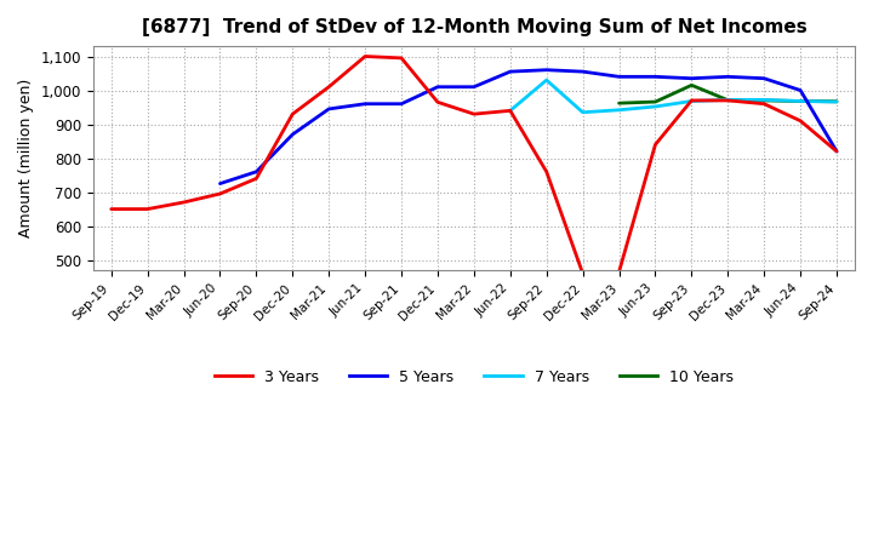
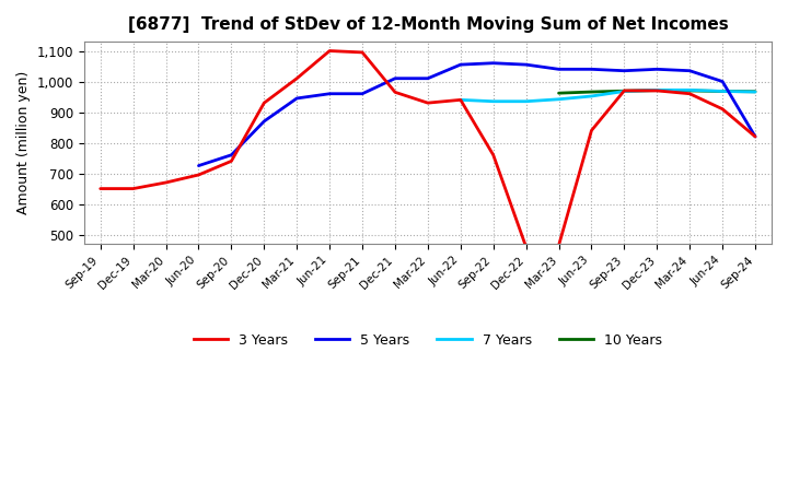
7 Years/Sep-22: 1,030 -> 935
10 Years/Sep-23: 1,015 -> 969
